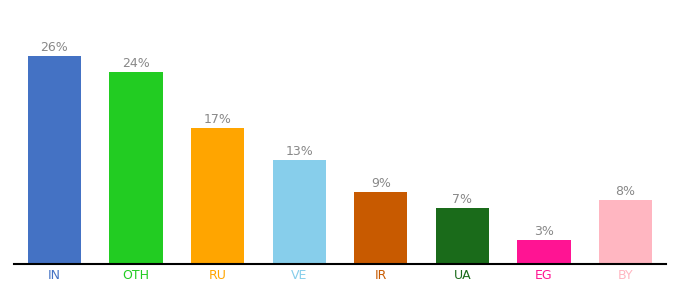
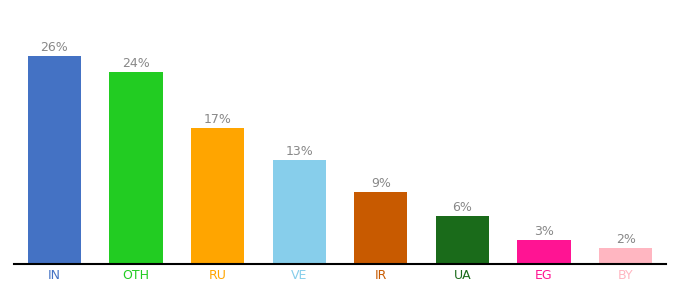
UA: 7% -> 6%
BY: 8% -> 2%
